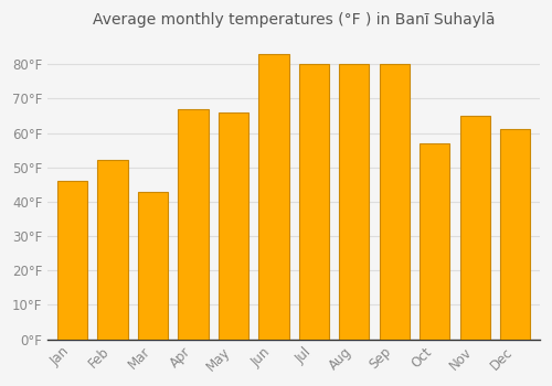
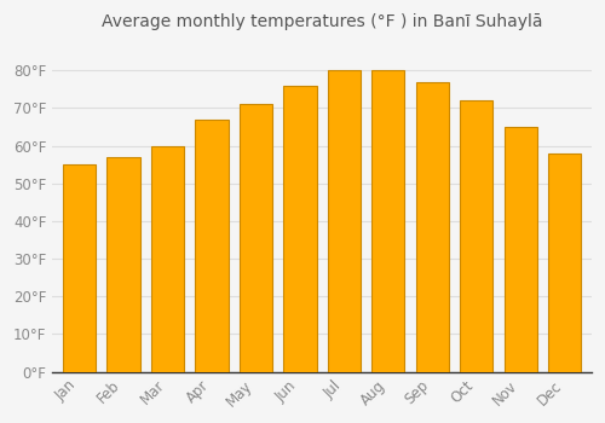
Jan: 46°F -> 55°F
Feb: 52°F -> 57°F
Mar: 43°F -> 60°F
May: 66°F -> 71°F
Jun: 83°F -> 76°F
Sep: 80°F -> 77°F
Oct: 57°F -> 72°F
Dec: 61°F -> 58°F
